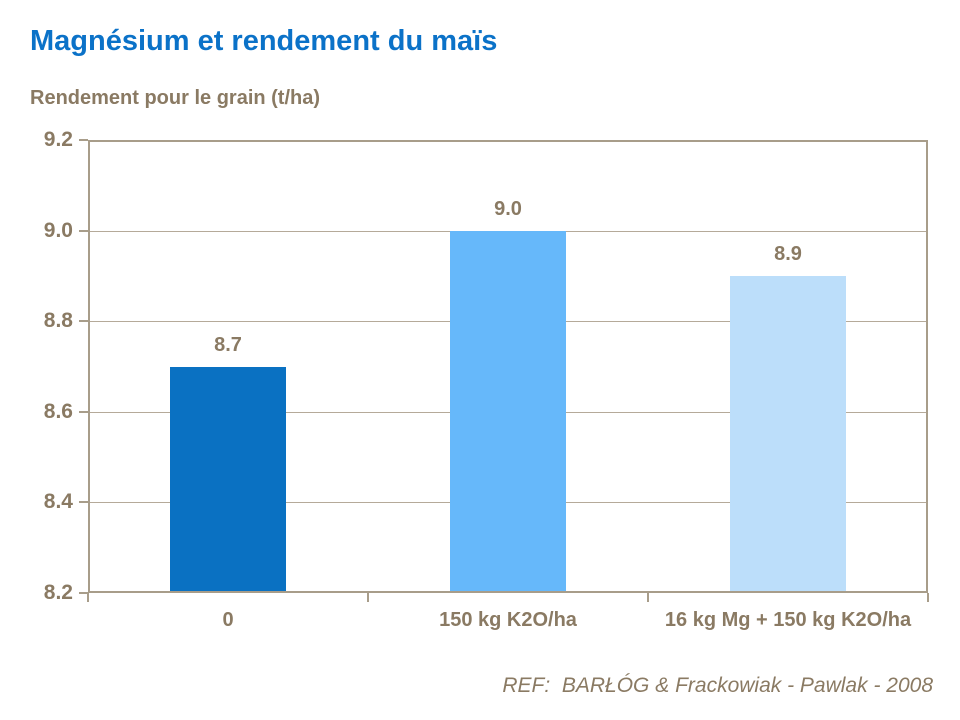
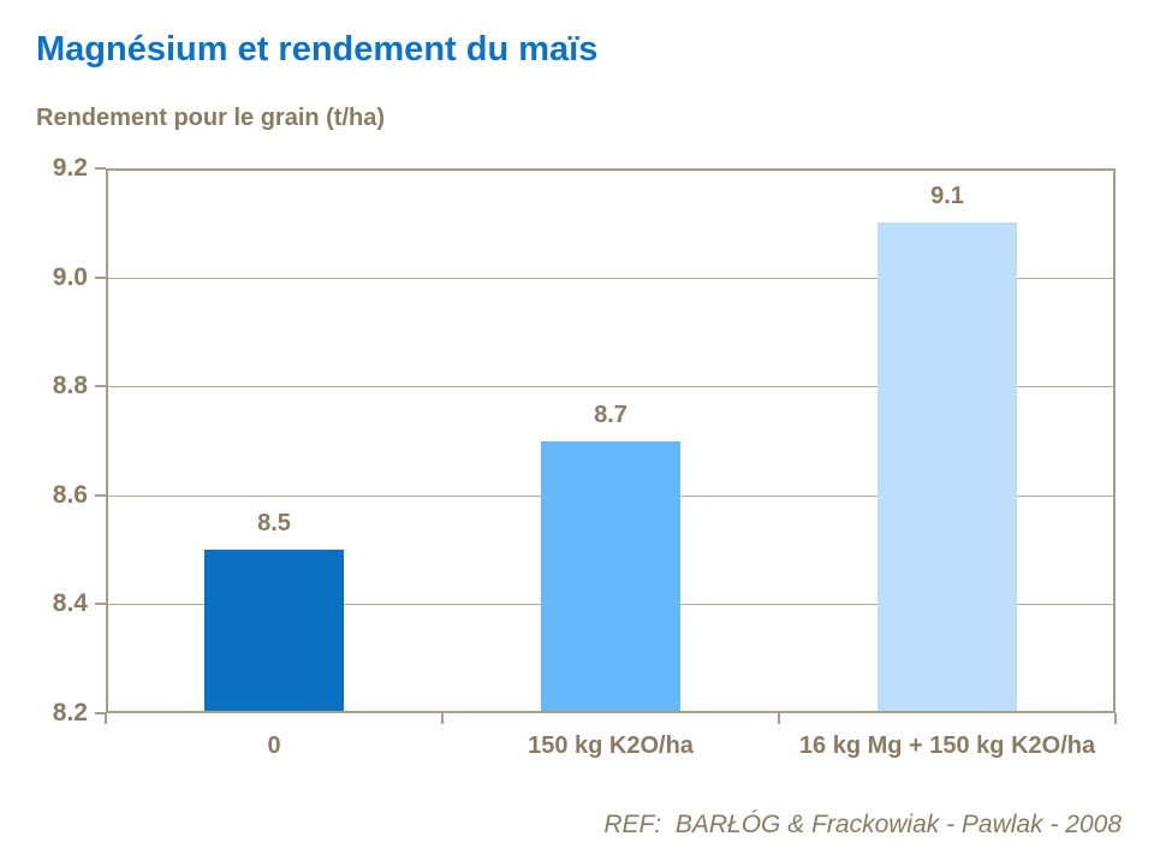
0: 8.7 -> 8.5
150 kg K2O/ha: 9.0 -> 8.7
16 kg Mg + 150 kg K2O/ha: 8.9 -> 9.1
